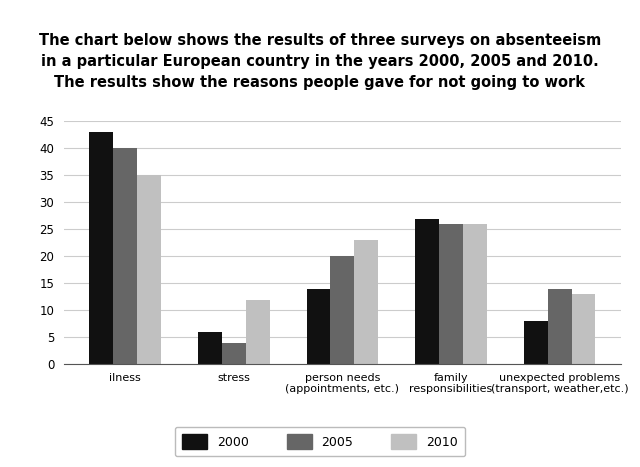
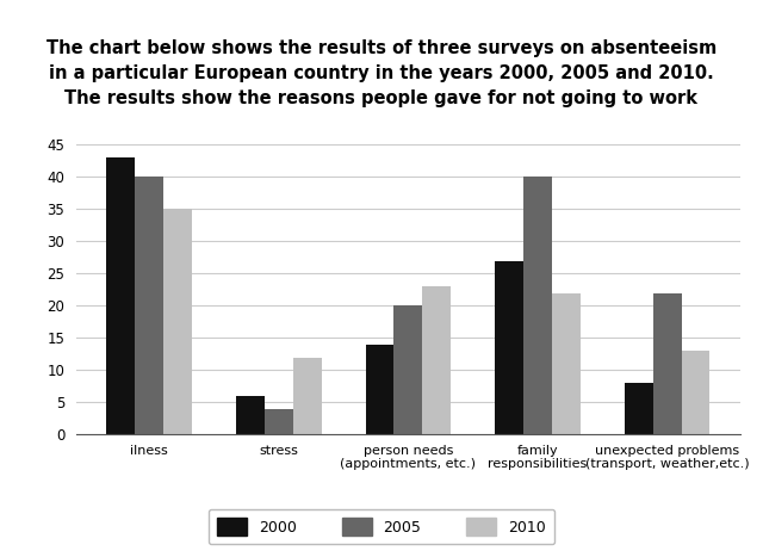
2005/family responsibilities: 26 -> 40
2010/family responsibilities: 26 -> 22
2005/unexpected problems (transport, weather,etc.): 14 -> 22
